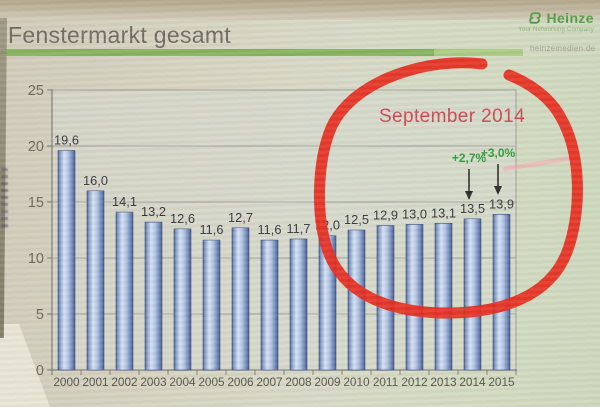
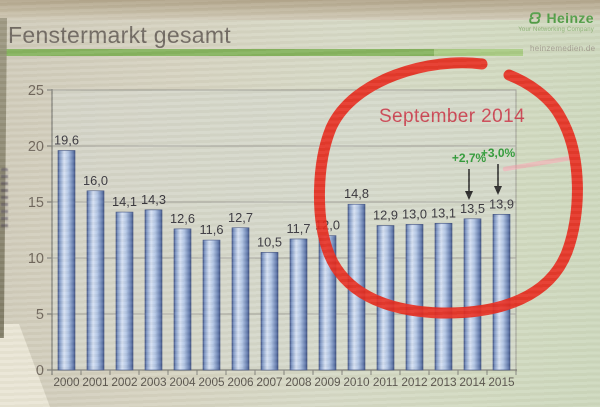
2003: 13,2 -> 14,3
2007: 11,6 -> 10,5
2010: 12,5 -> 14,8
